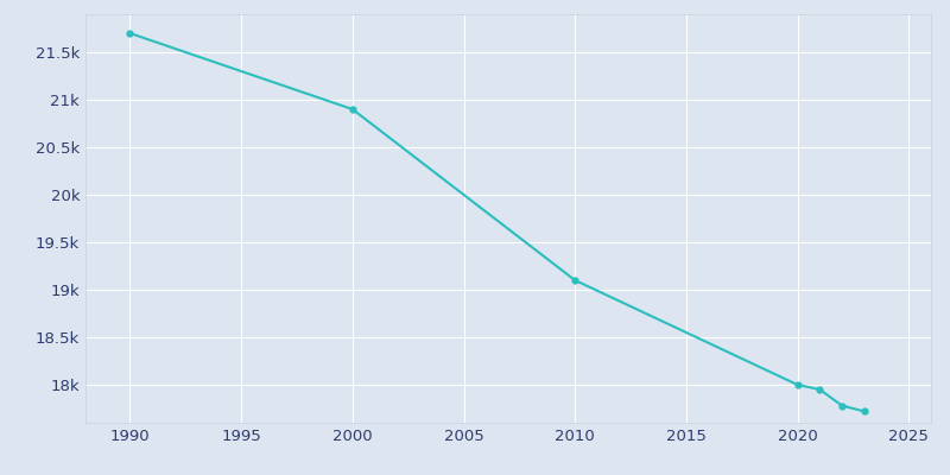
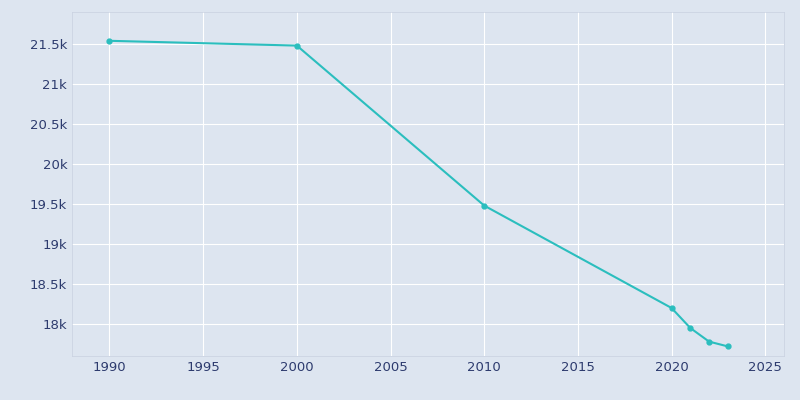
1990: 21.70k -> 21.54k
2000: 20.90k -> 21.48k
2010: 19.10k -> 19.48k
2020: 18.00k -> 18.20k
